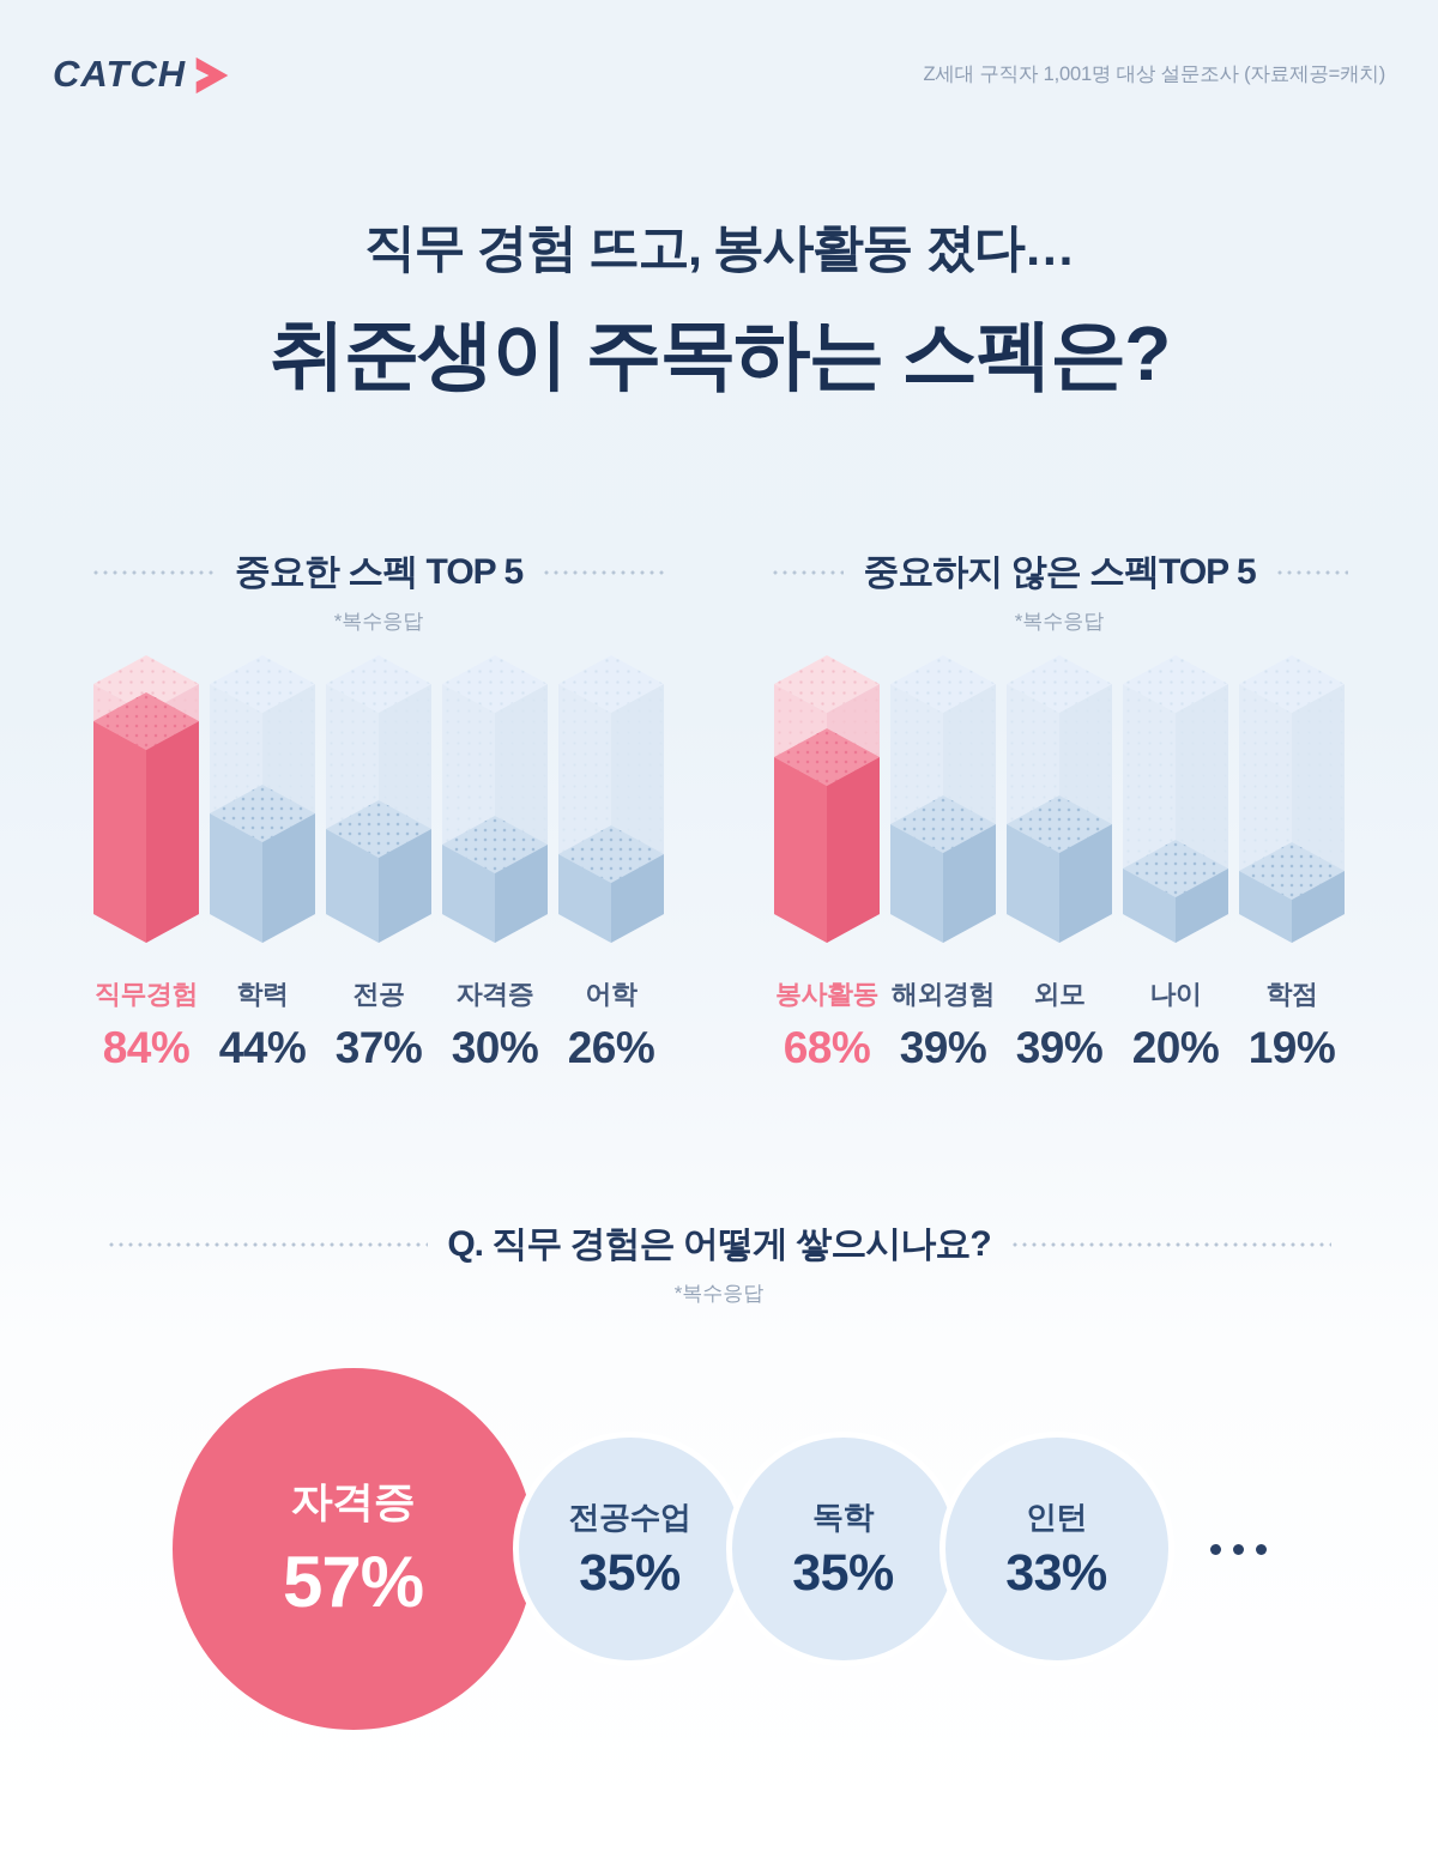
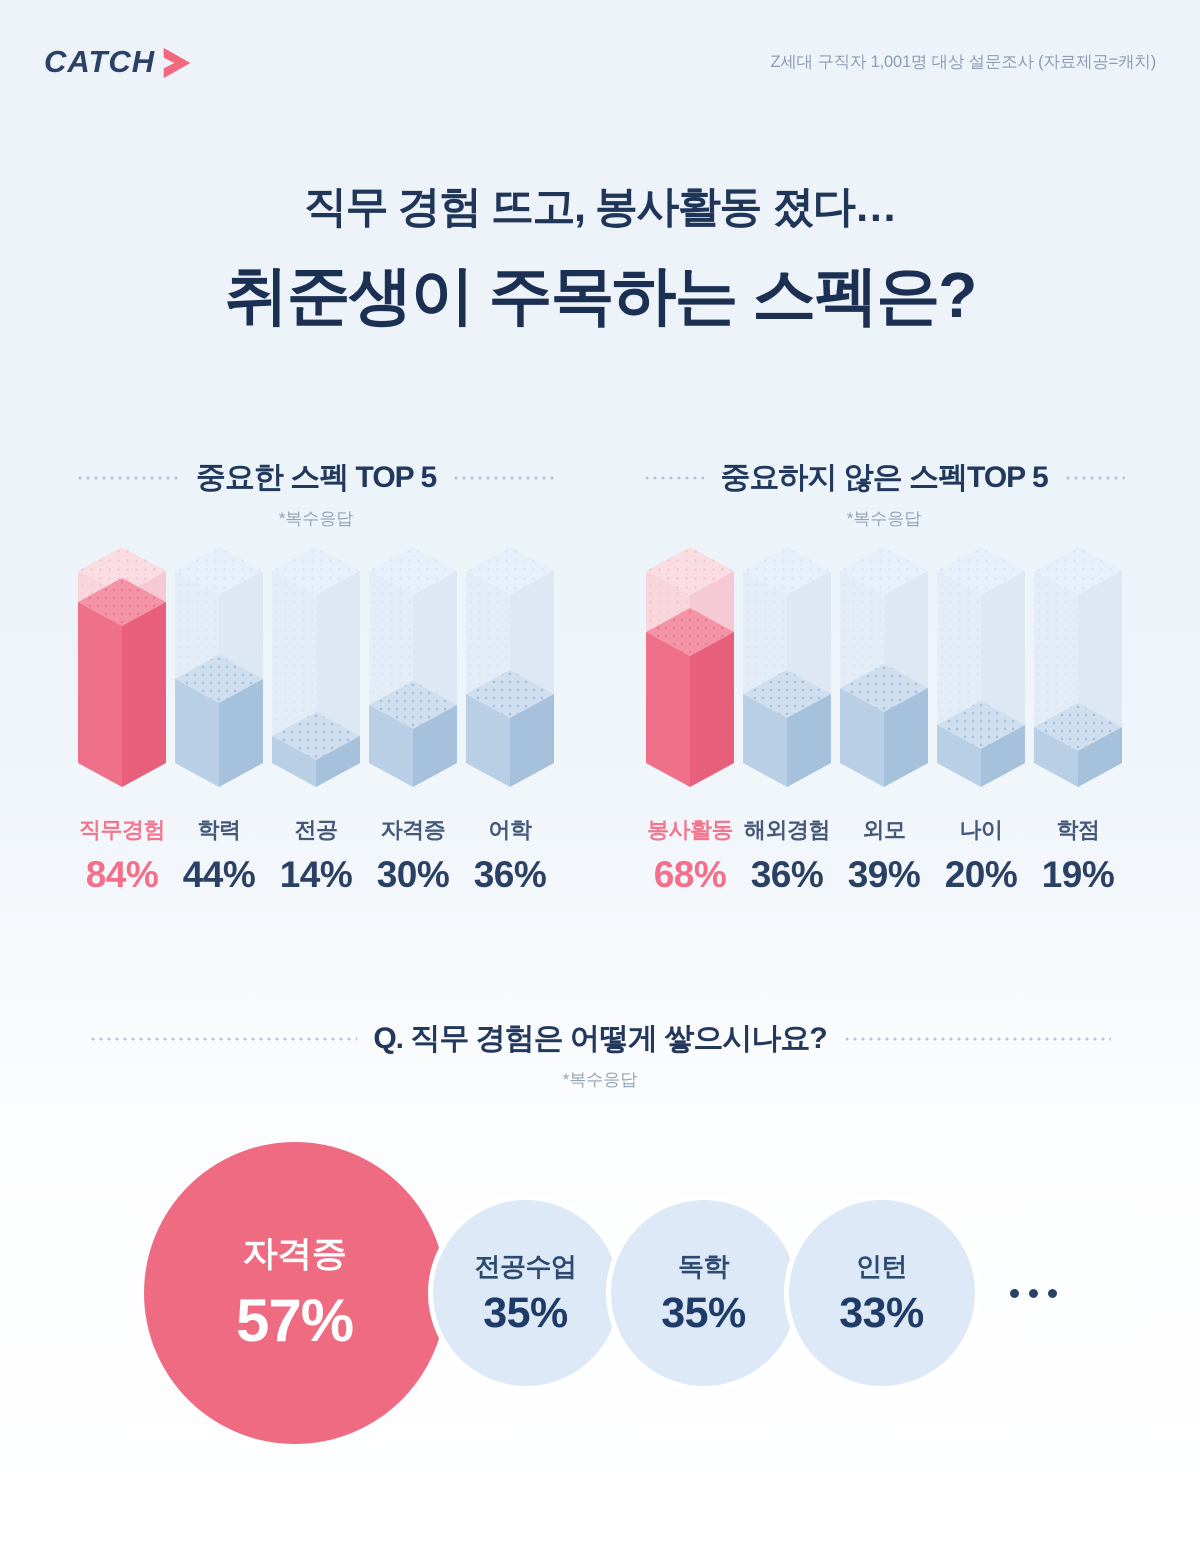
중요한 스펙 TOP 5/전공: 37% -> 14%
중요한 스펙 TOP 5/어학: 26% -> 36%
중요하지 않은 스펙TOP 5/해외경험: 39% -> 36%
